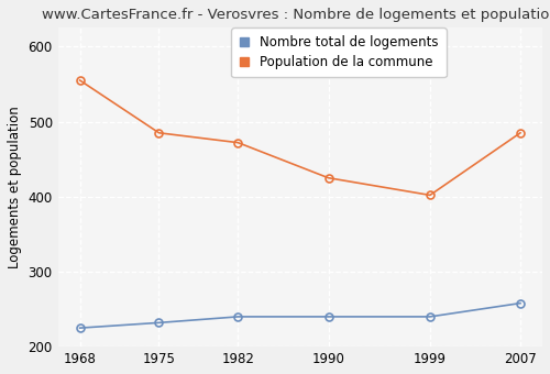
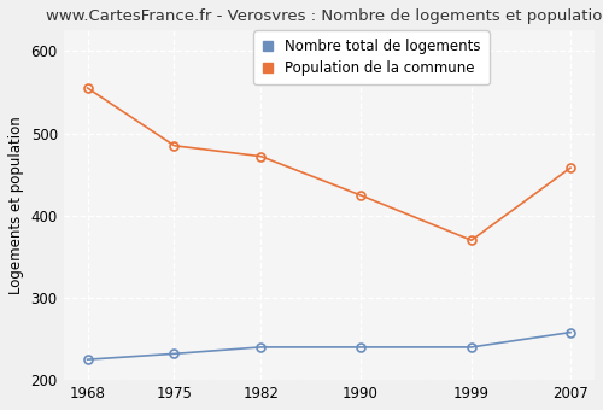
Population de la commune/1999: 402 -> 370
Population de la commune/2007: 485 -> 458
